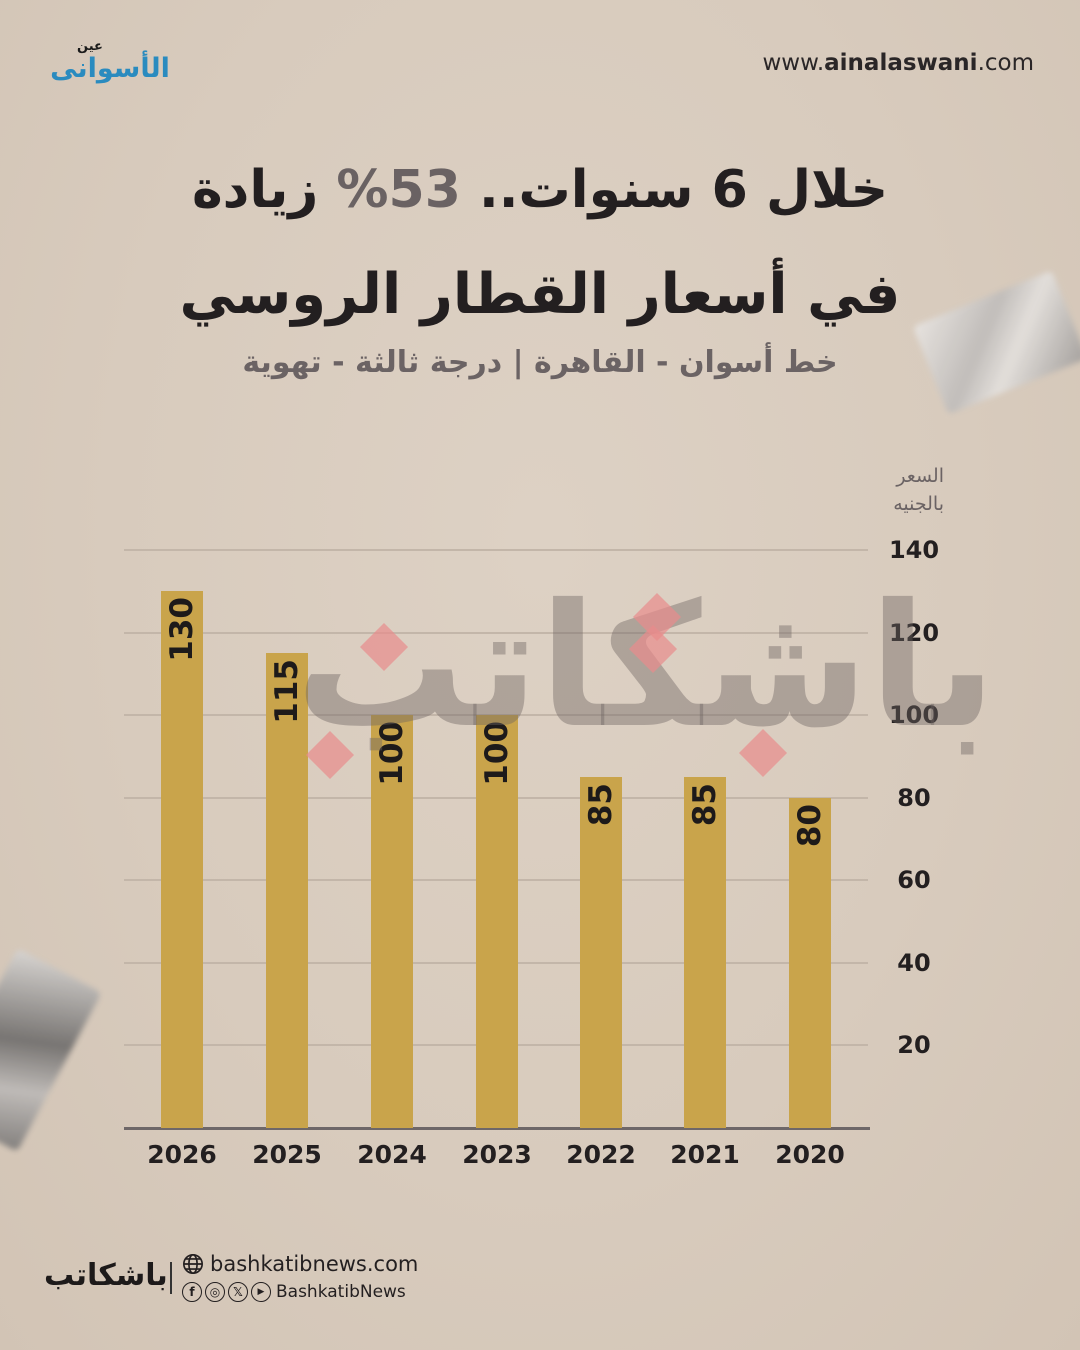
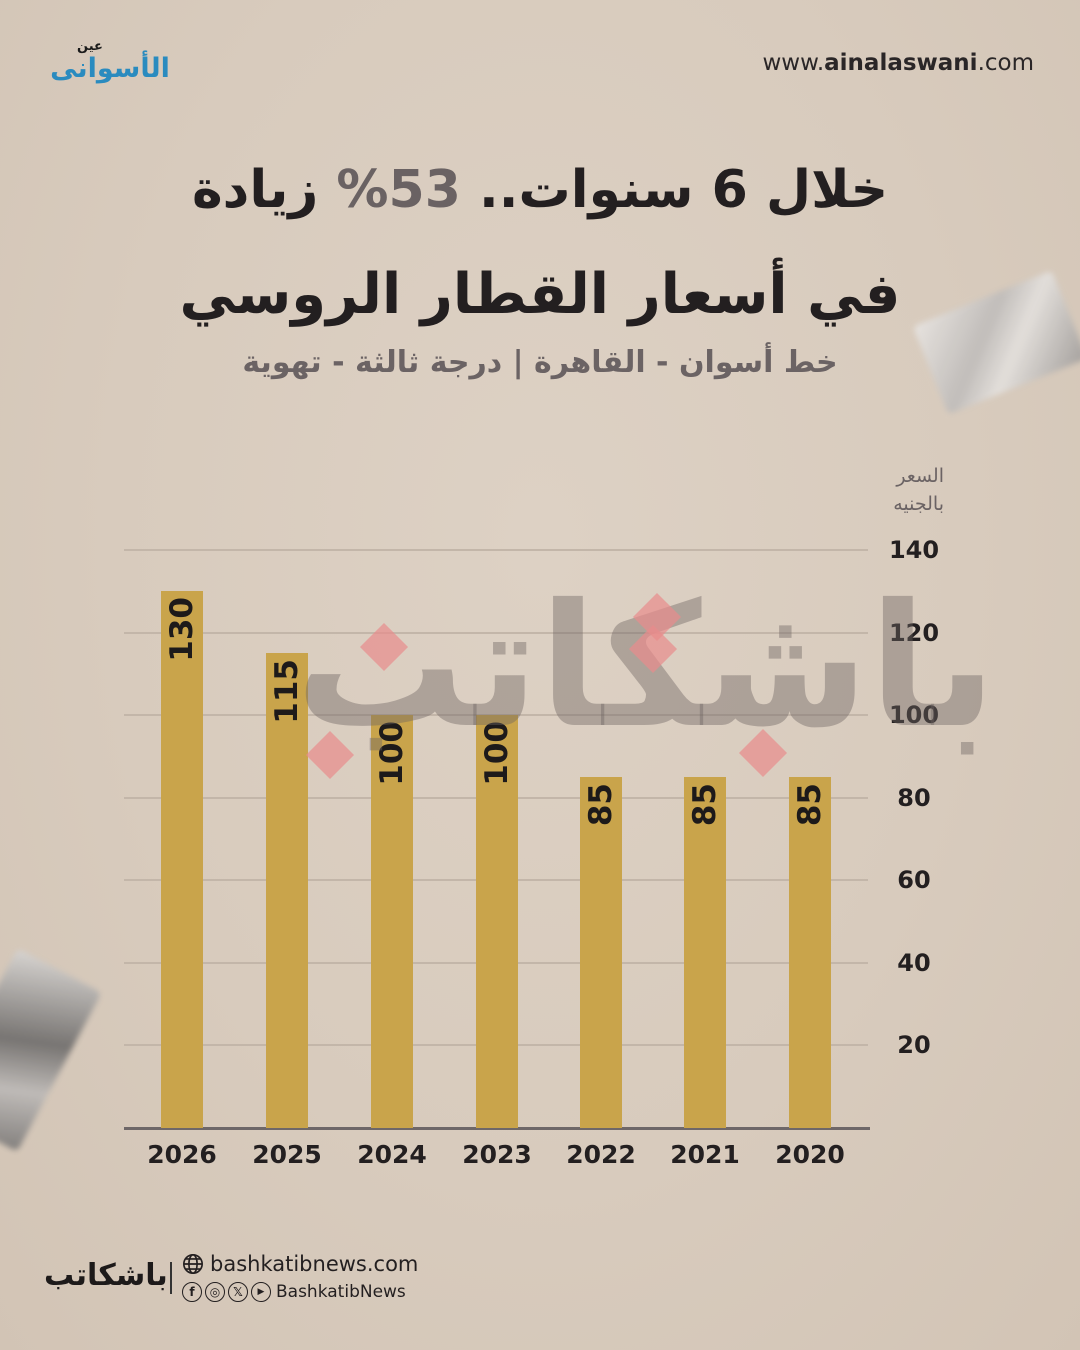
2020: 80 -> 85
